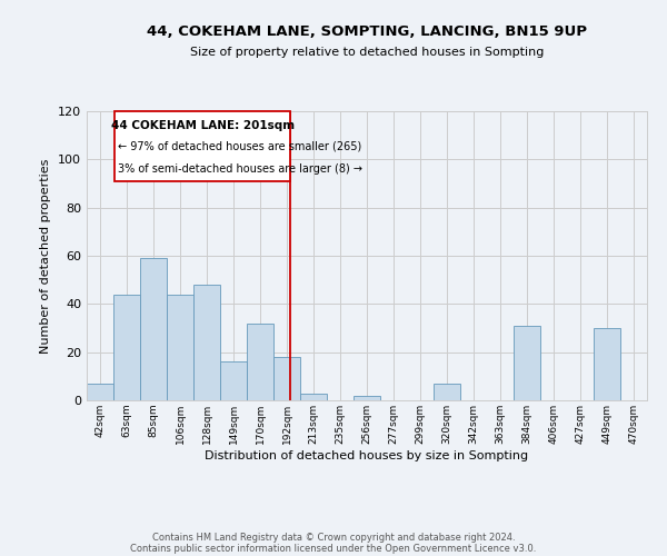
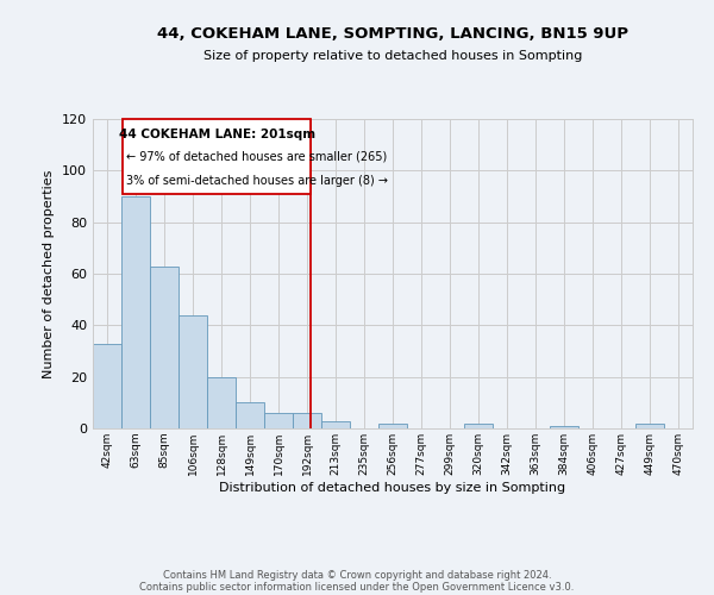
42sqm: 7 -> 33
63sqm: 44 -> 90
85sqm: 59 -> 63
128sqm: 48 -> 20
149sqm: 16 -> 10
170sqm: 32 -> 6
192sqm: 18 -> 6
320sqm: 7 -> 2
384sqm: 31 -> 1
449sqm: 30 -> 2
